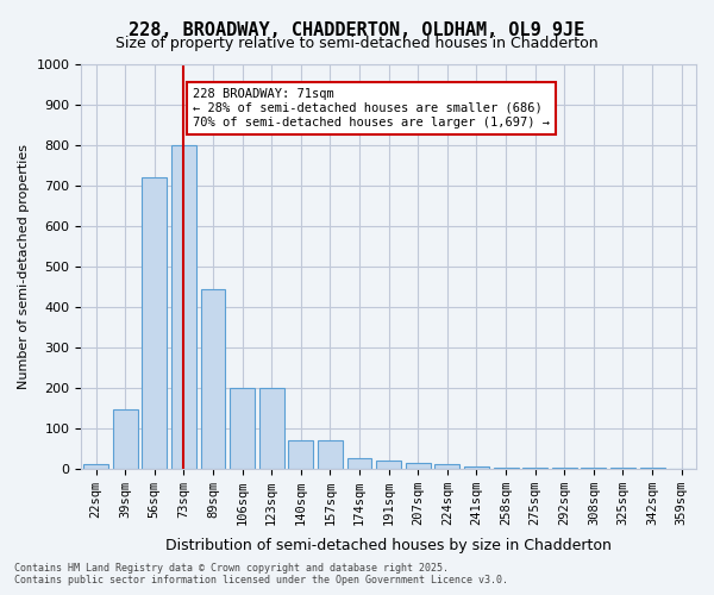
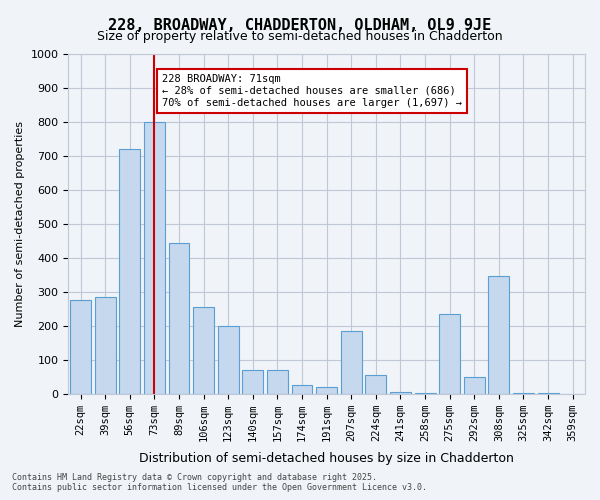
22sqm: 10 -> 275
39sqm: 145 -> 285
106sqm: 200 -> 255
207sqm: 15 -> 185
224sqm: 10 -> 55
275sqm: 2 -> 235
292sqm: 1 -> 50
308sqm: 1 -> 345
